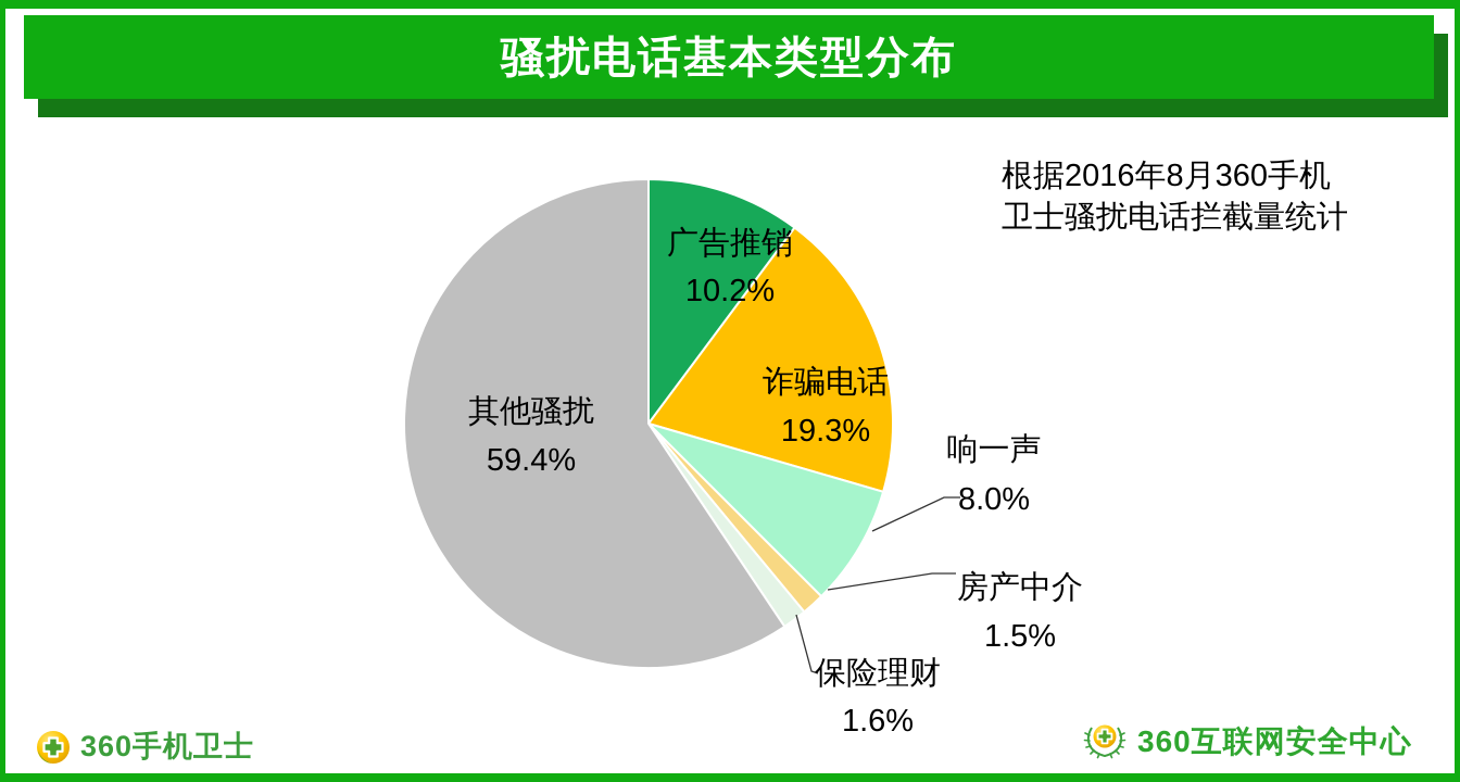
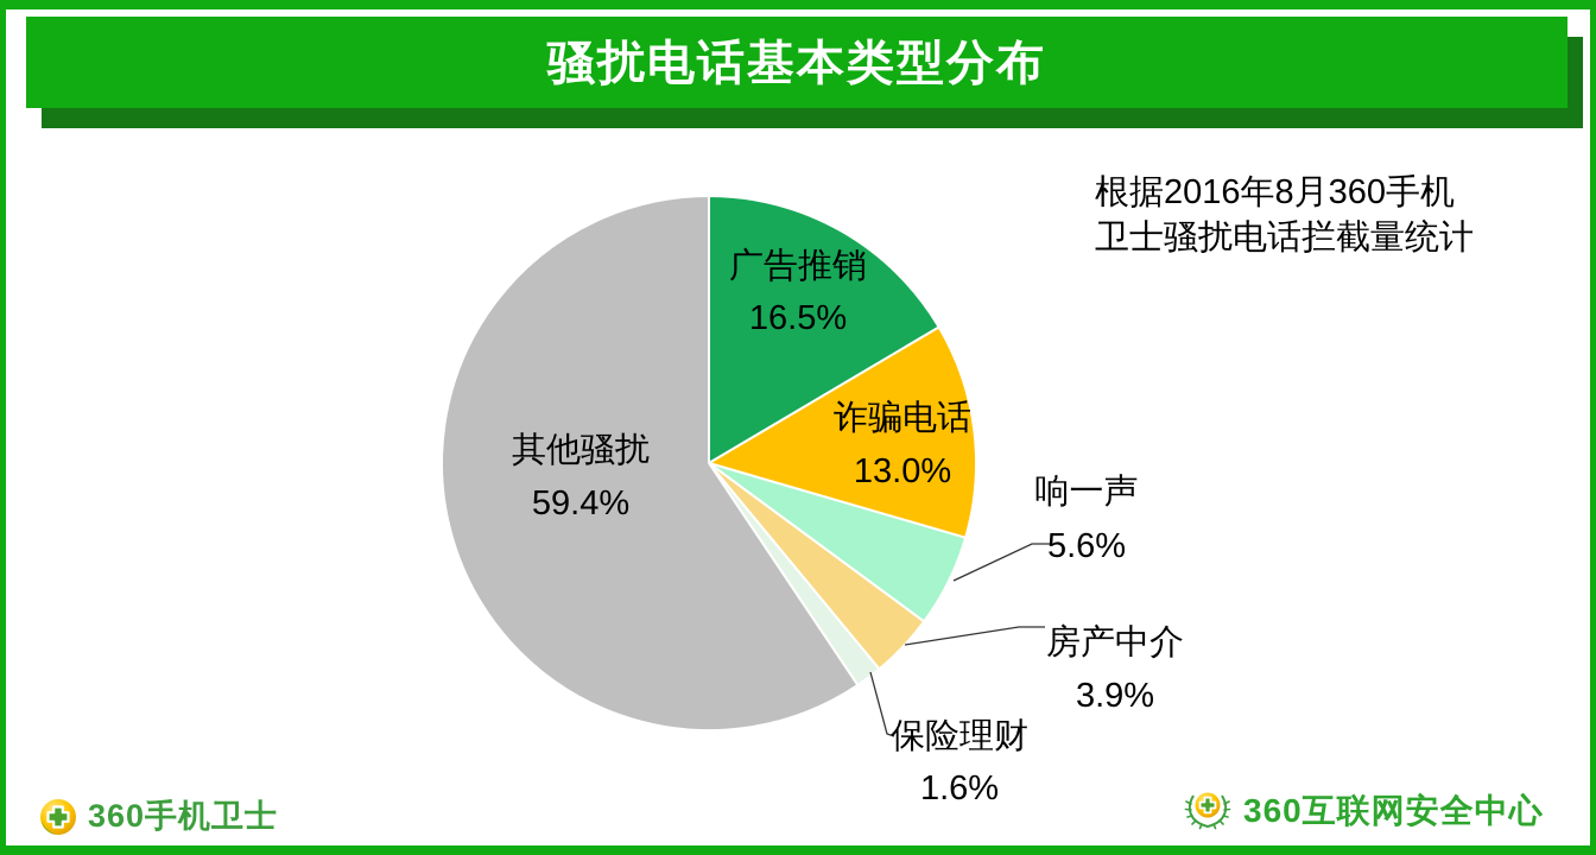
广告推销: 10.2% -> 16.5%
诈骗电话: 19.3% -> 13.0%
响一声: 8.0% -> 5.6%
房产中介: 1.5% -> 3.9%
